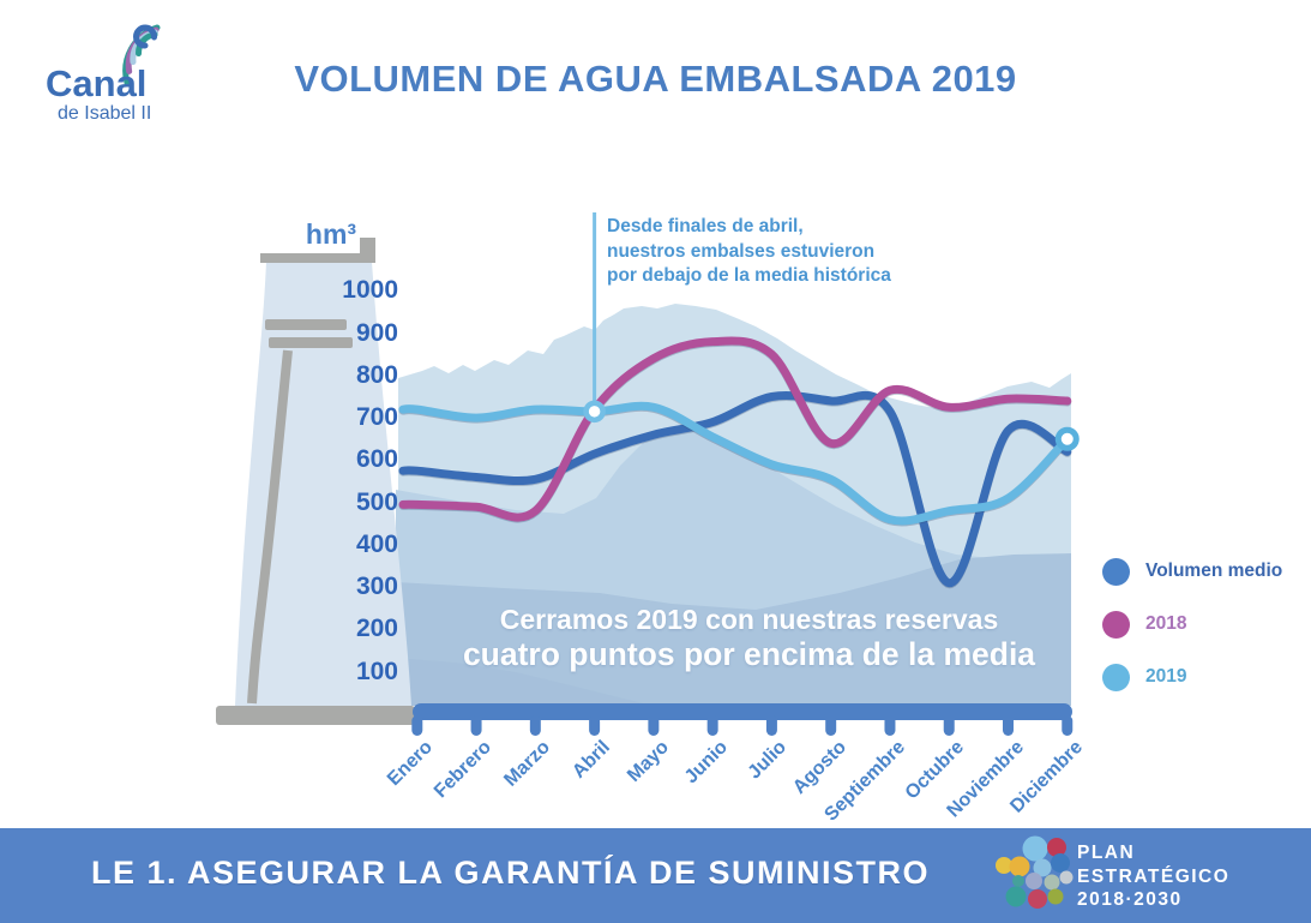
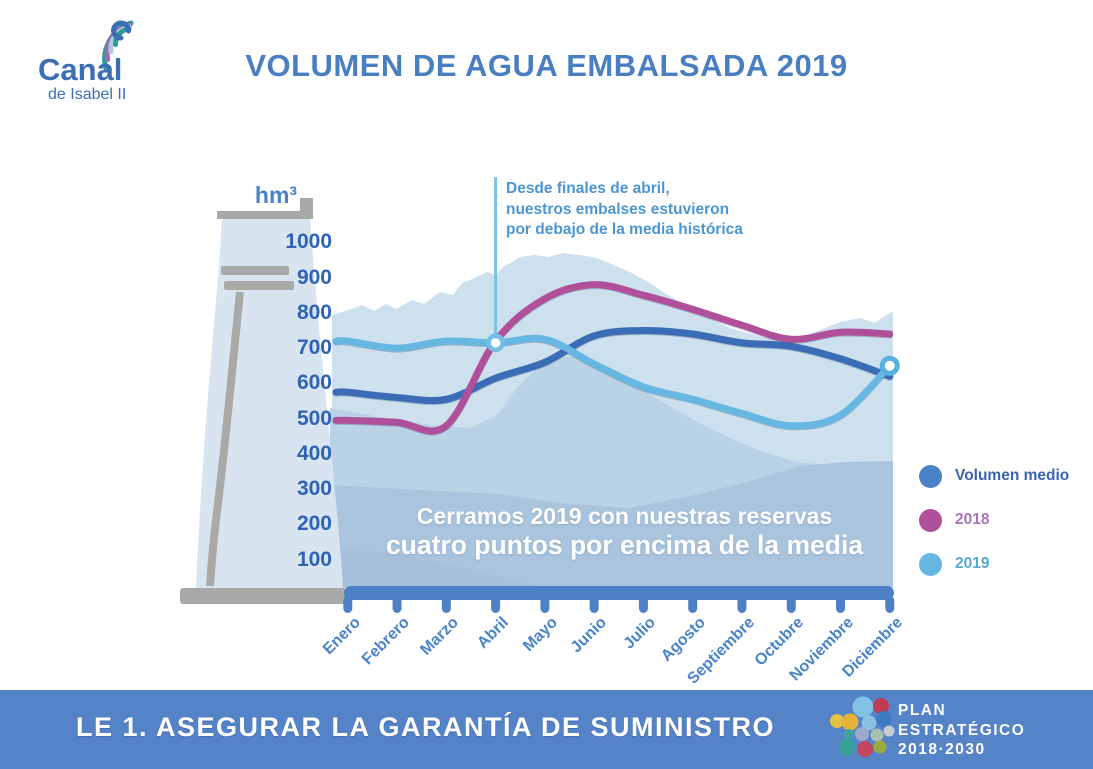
Volumen medio/Junio: 690 -> 740
2018/Agosto: 640 -> 810
2019/Septiembre: 460 -> 520
Volumen medio/Octubre: 310 -> 700
